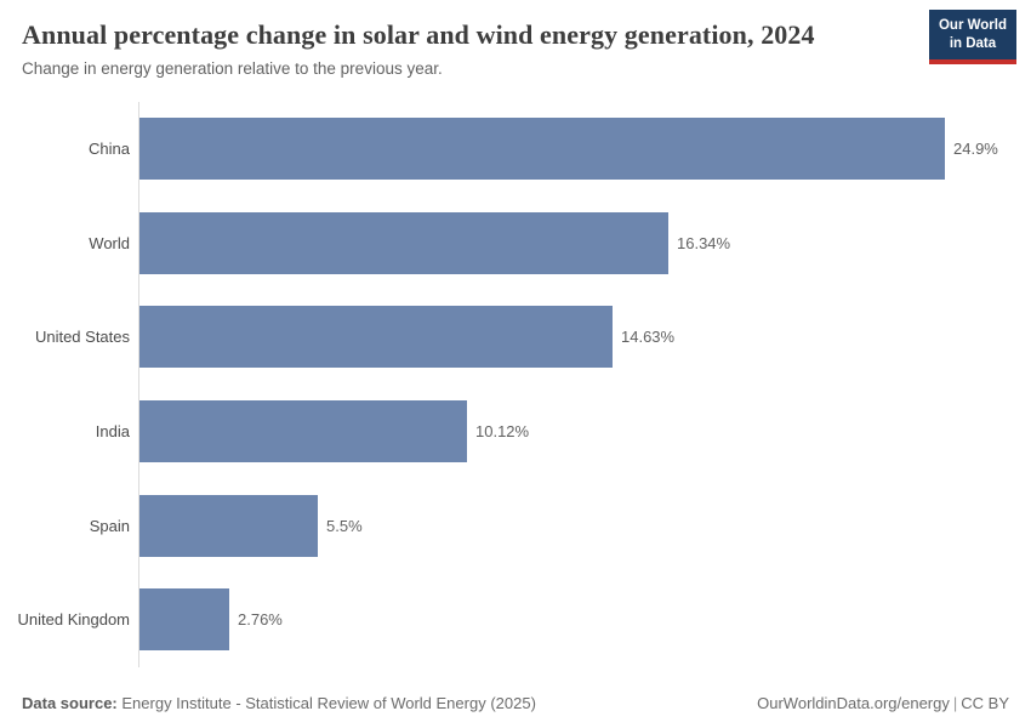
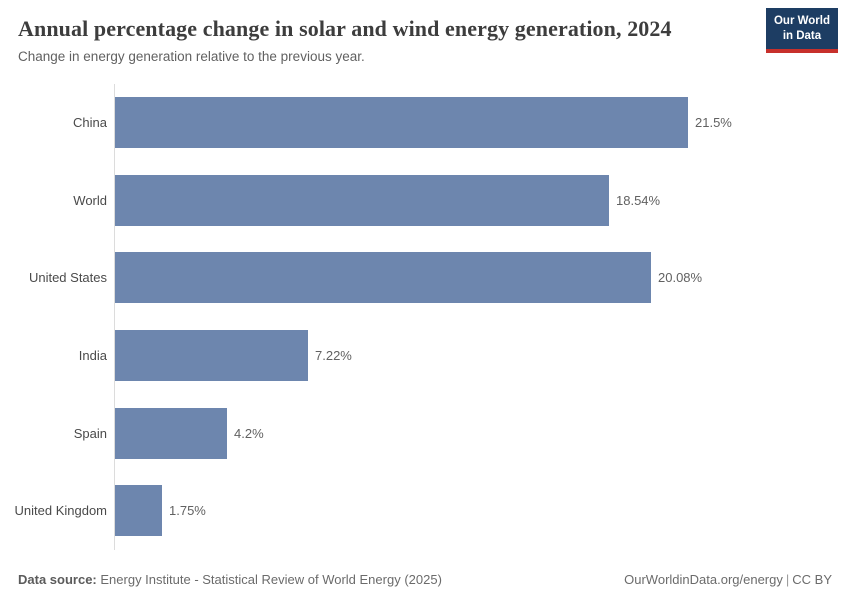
China: 24.9% -> 21.5%
World: 16.34% -> 18.54%
United States: 14.63% -> 20.08%
India: 10.12% -> 7.22%
Spain: 5.5% -> 4.2%
United Kingdom: 2.76% -> 1.75%
